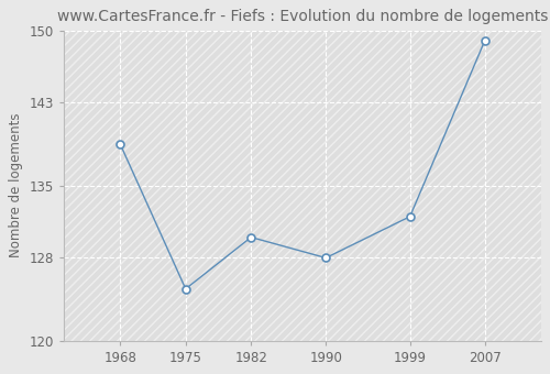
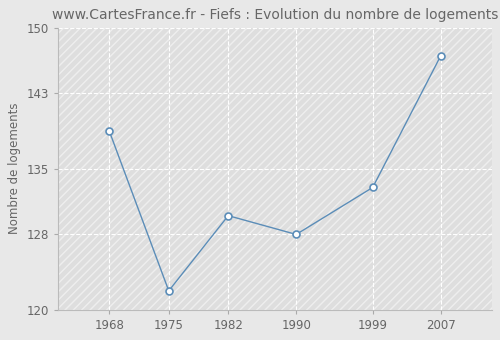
1975: 125 -> 122
1999: 132 -> 133
2007: 149 -> 147
